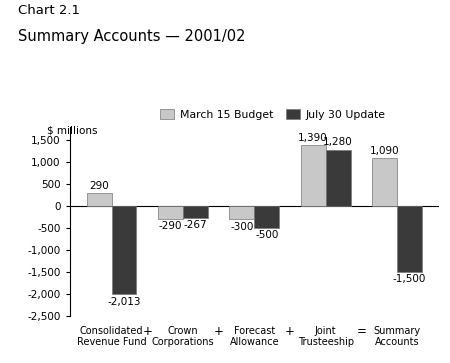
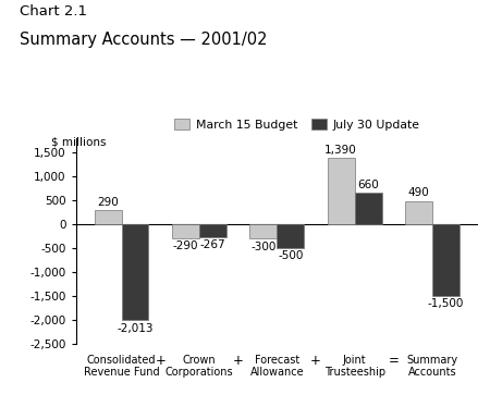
July 30 Update/Joint Trusteeship: 1,280 -> 660
March 15 Budget/Summary Accounts: 1,090 -> 490
